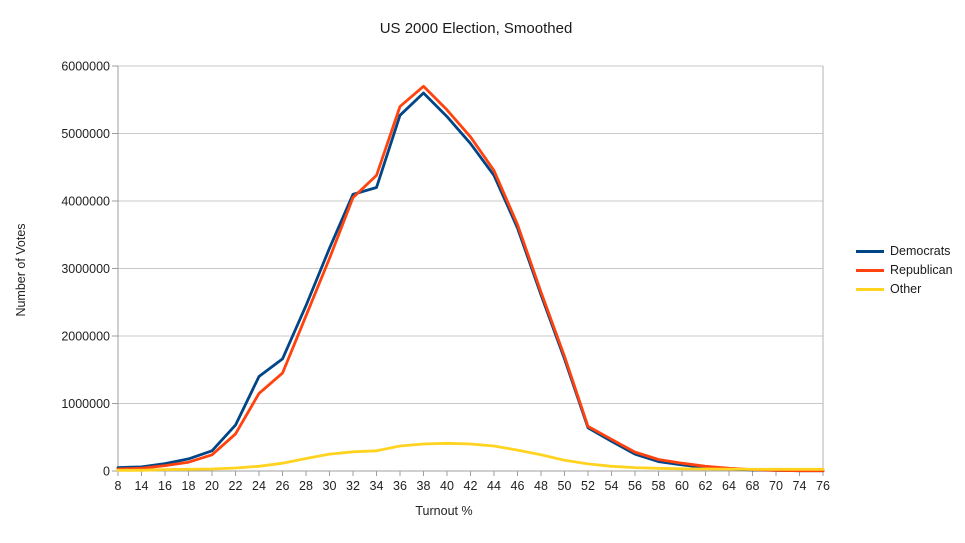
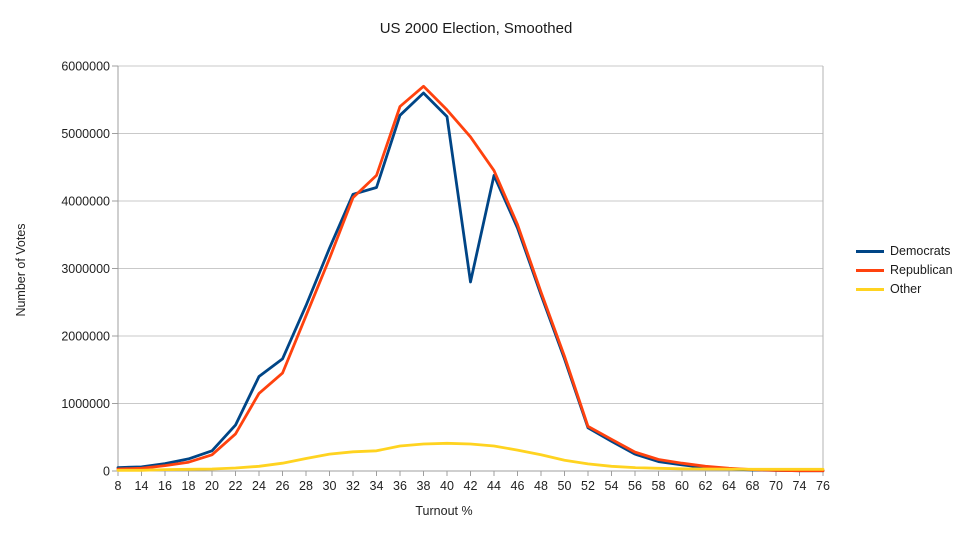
Democrats/42: 4800000 -> 2800000
